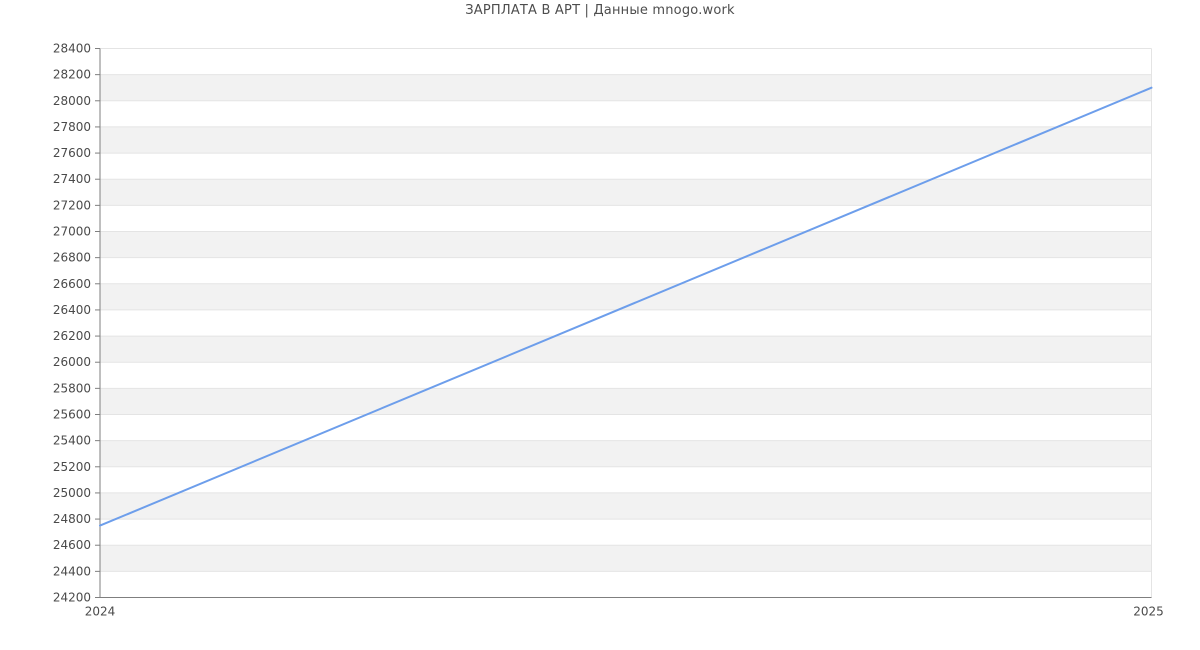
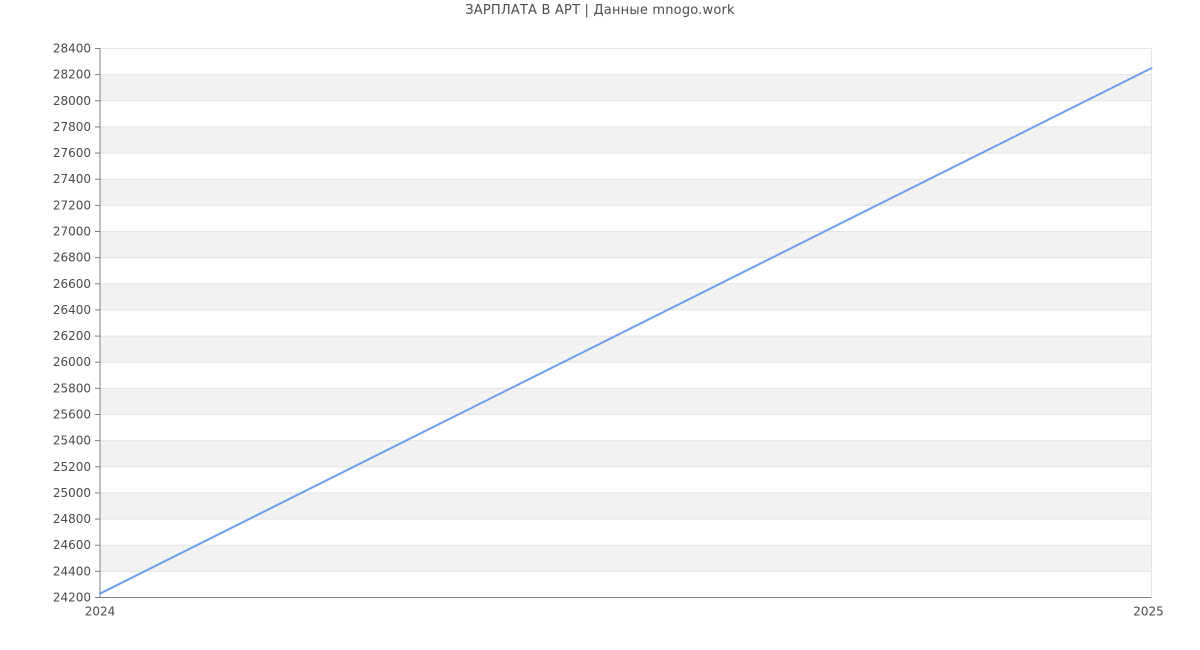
2024: 24750 -> 24230
2025: 28100 -> 28250
